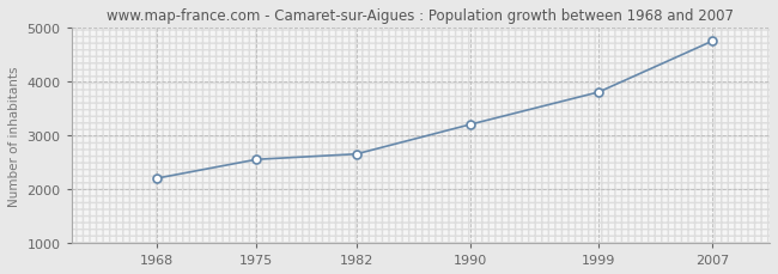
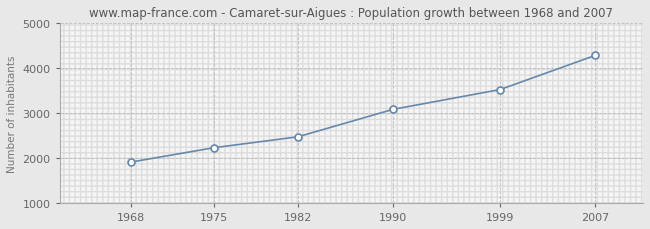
1968: 2200 -> 1910
1975: 2550 -> 2230
1982: 2650 -> 2470
1990: 3200 -> 3080
1999: 3800 -> 3520
2007: 4750 -> 4280
